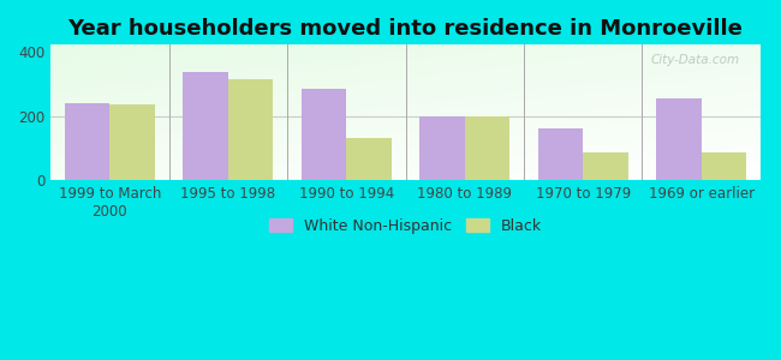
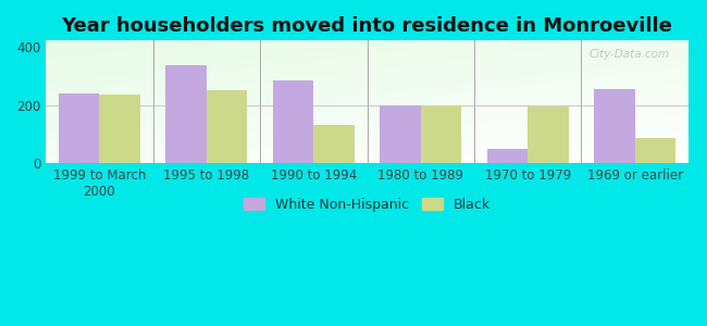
Black/1995 to 1998: 315 -> 250
White Non-Hispanic/1970 to 1979: 160 -> 50
Black/1970 to 1979: 85 -> 195
